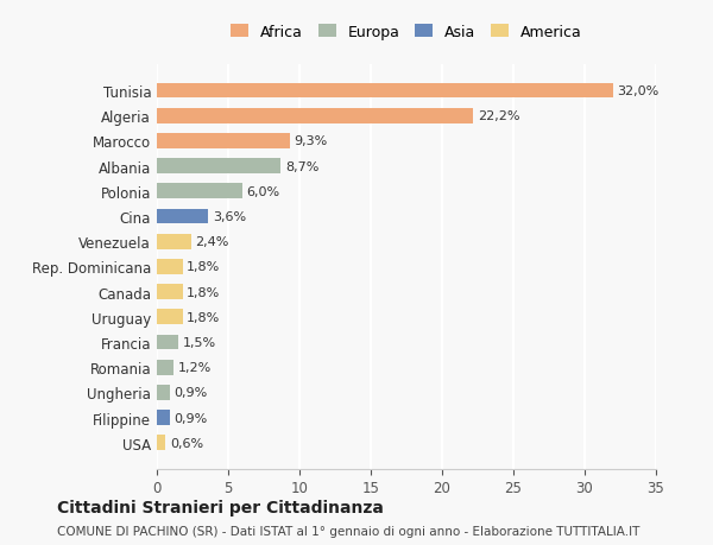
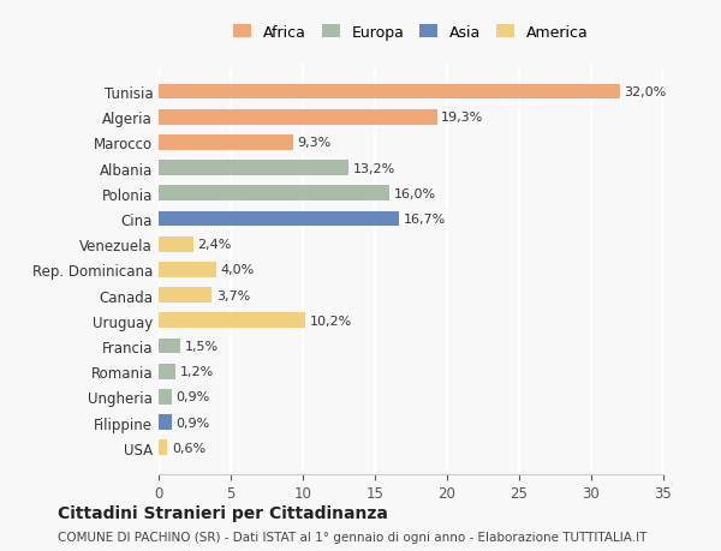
Algeria: 22,2% -> 19,3%
Albania: 8,7% -> 13,2%
Polonia: 6,0% -> 16,0%
Cina: 3,6% -> 16,7%
Rep. Dominicana: 1,8% -> 4,0%
Canada: 1,8% -> 3,7%
Uruguay: 1,8% -> 10,2%
